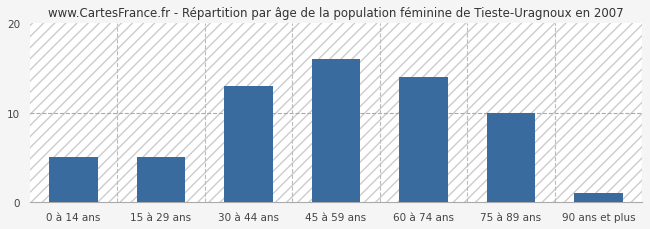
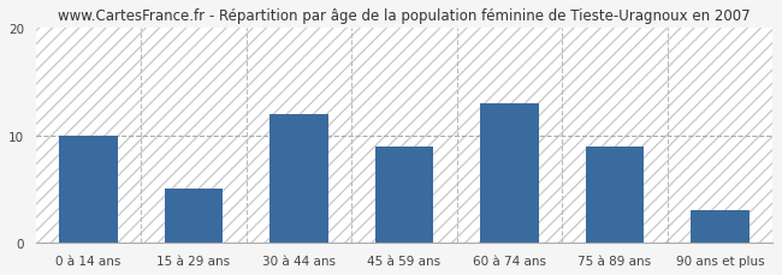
0 à 14 ans: 5 -> 10
30 à 44 ans: 13 -> 12
45 à 59 ans: 16 -> 9
60 à 74 ans: 14 -> 13
75 à 89 ans: 10 -> 9
90 ans et plus: 1 -> 3
